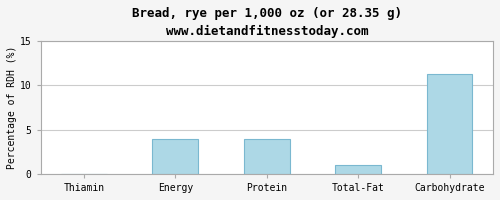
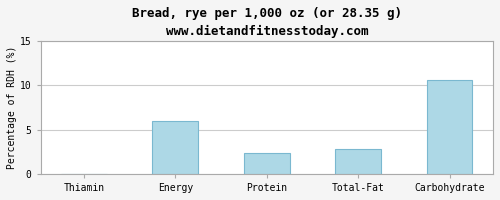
Energy: 3.9 -> 6.0
Protein: 4.0 -> 2.4
Total-Fat: 1.1 -> 2.8
Carbohydrate: 11.2 -> 10.6
